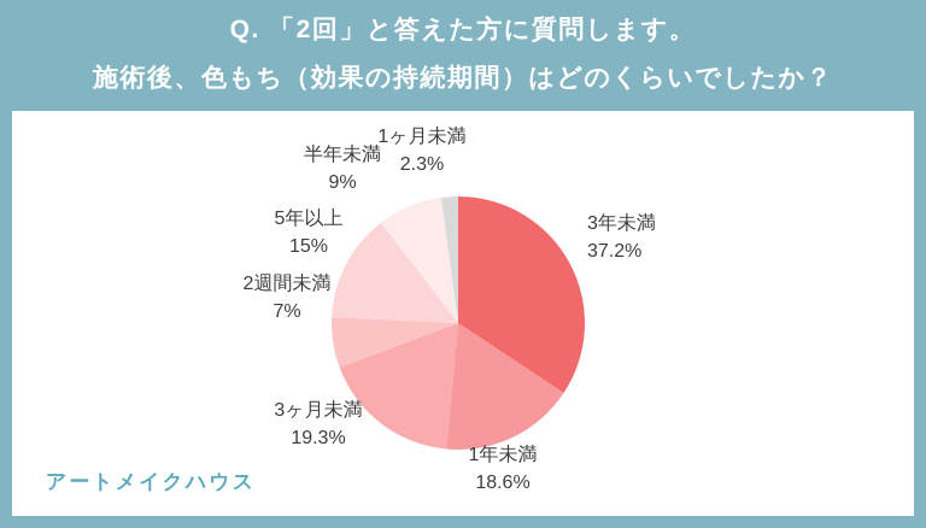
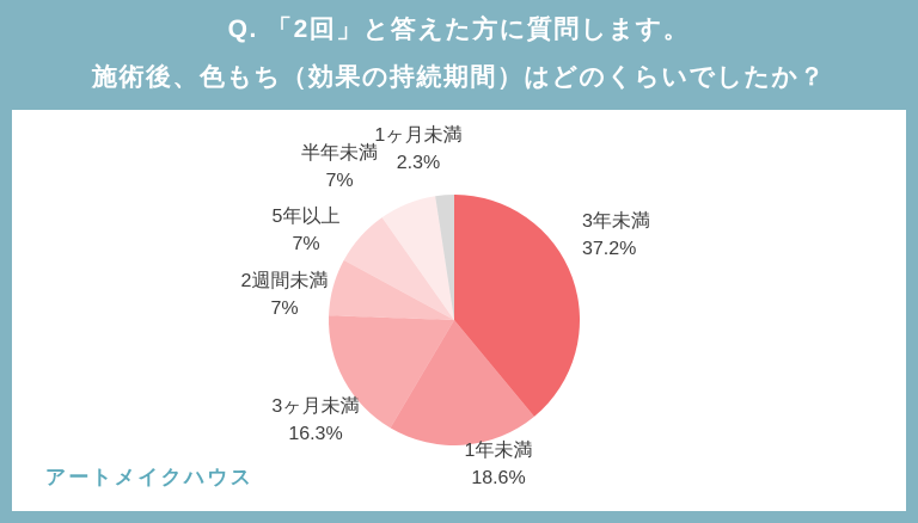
3ヶ月未満: 19.3% -> 16.3%
5年以上: 15% -> 7%
半年未満: 9% -> 7%
